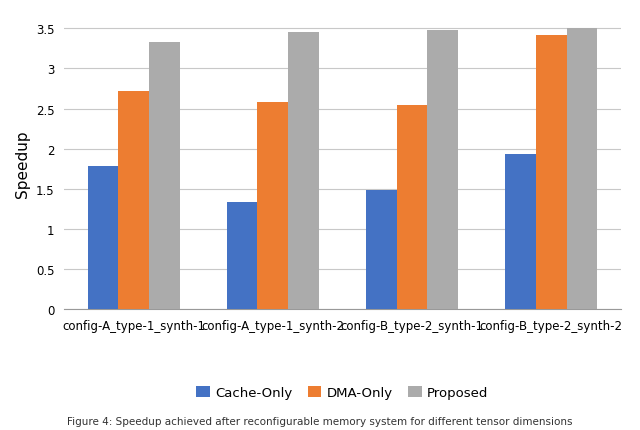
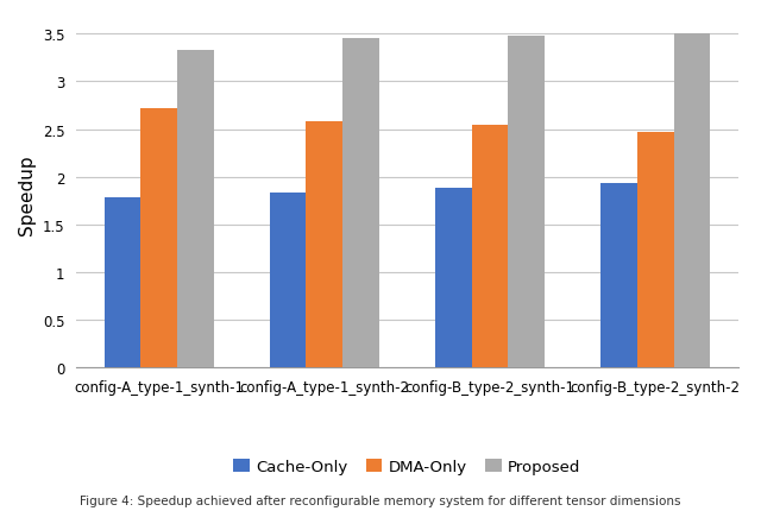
Cache-Only/config-A_type-1_synth-2: 1.34 -> 1.83
Cache-Only/config-B_type-2_synth-1: 1.48 -> 1.88
DMA-Only/config-B_type-2_synth-2: 3.42 -> 2.47
